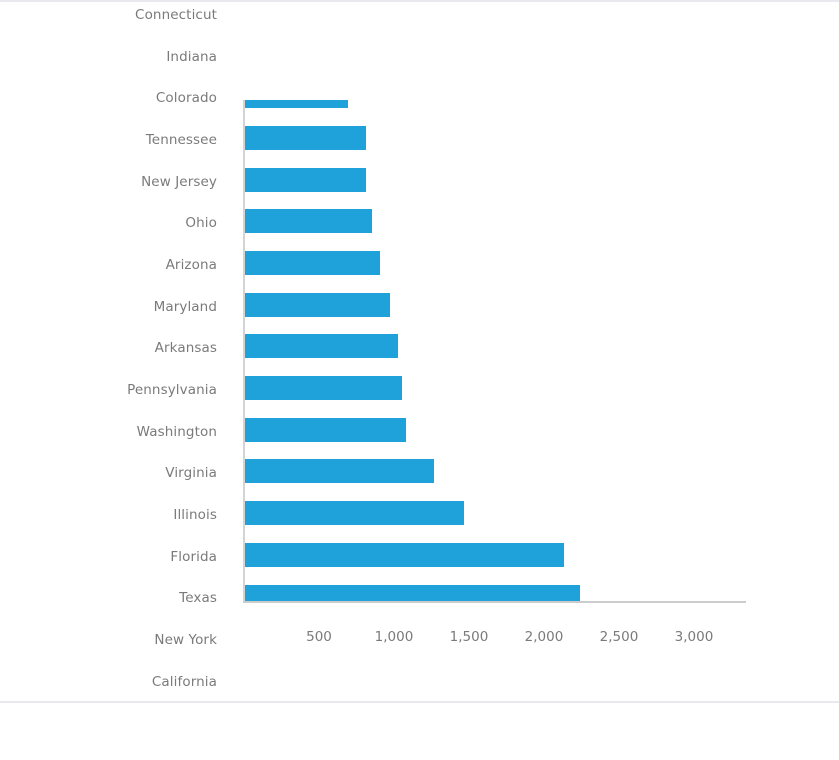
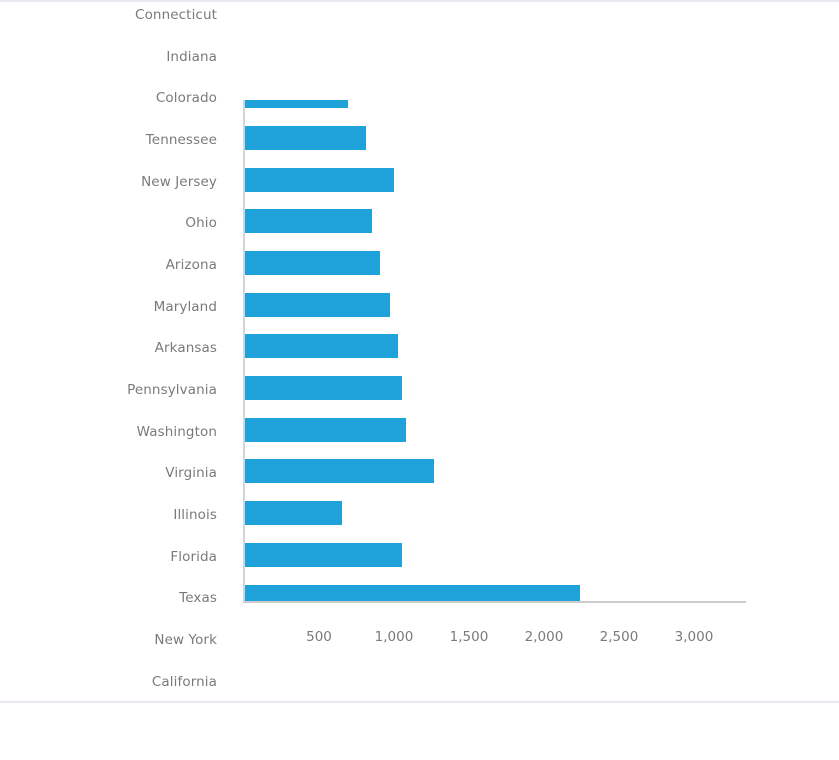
New Jersey: 810 -> 1000
Illinois: 1470 -> 650
Florida: 2130 -> 1050
